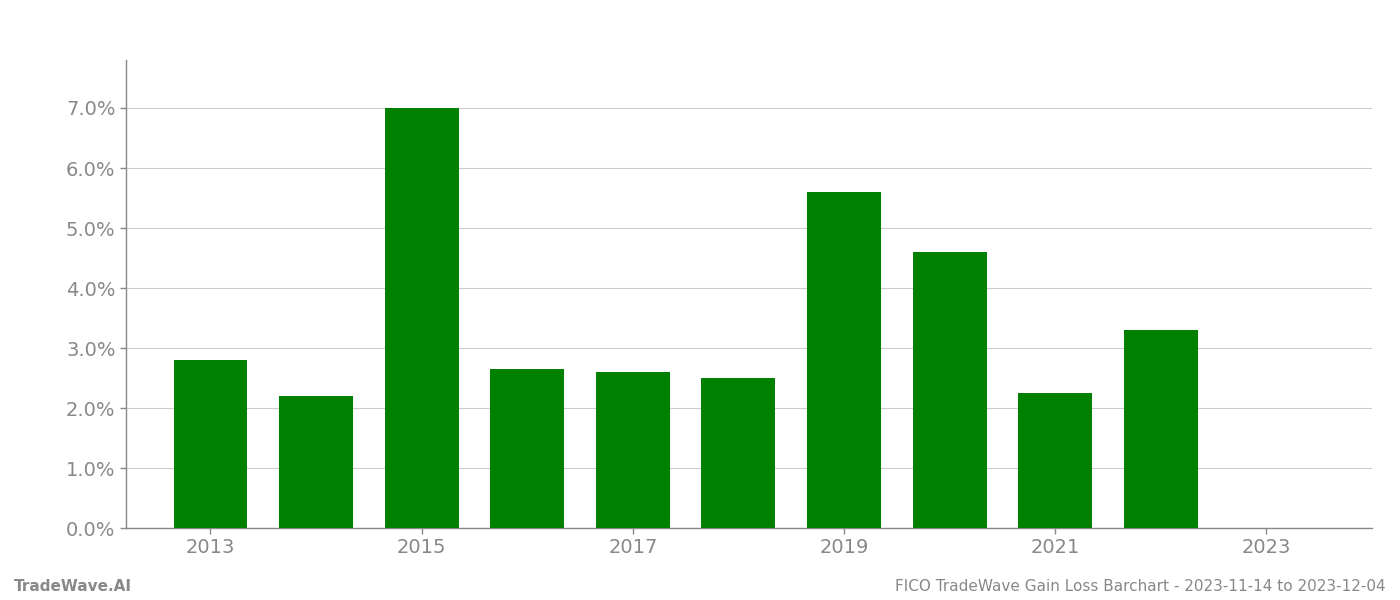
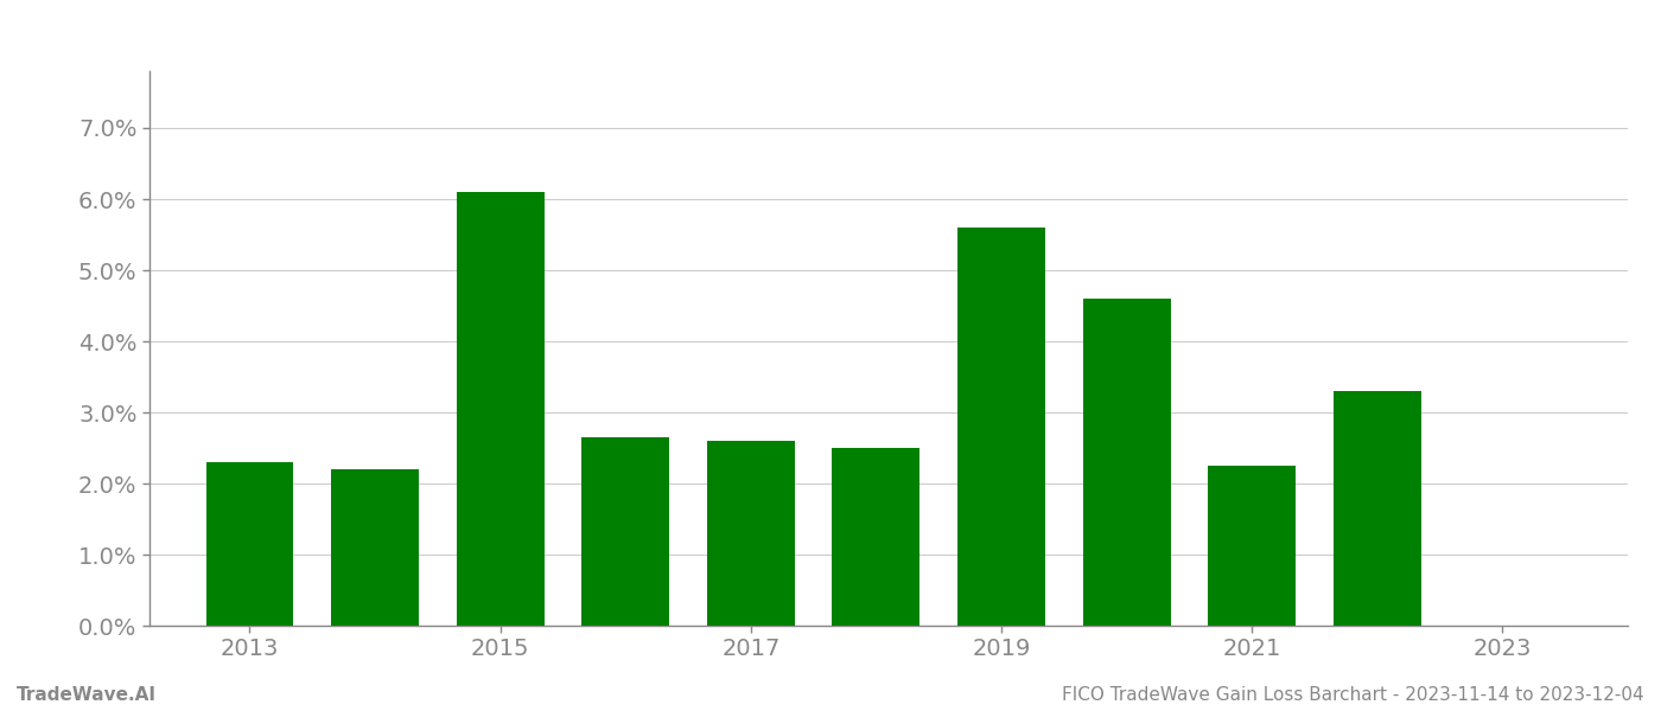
2013: 2.80% -> 2.30%
2015: 7.00% -> 6.10%
